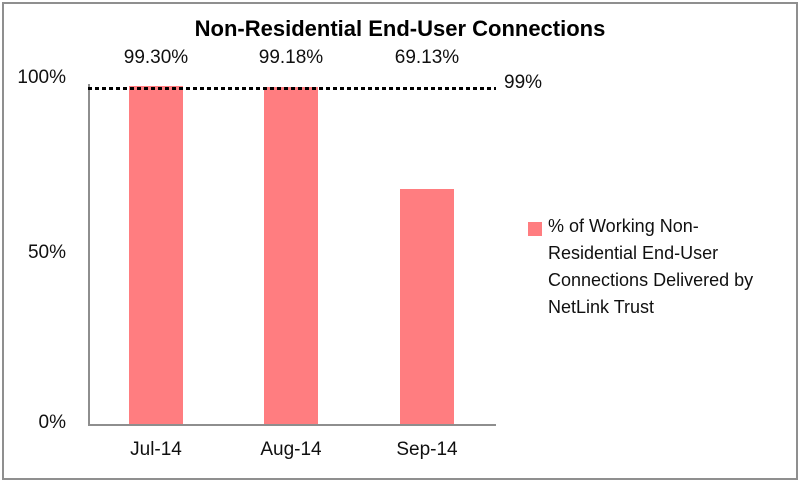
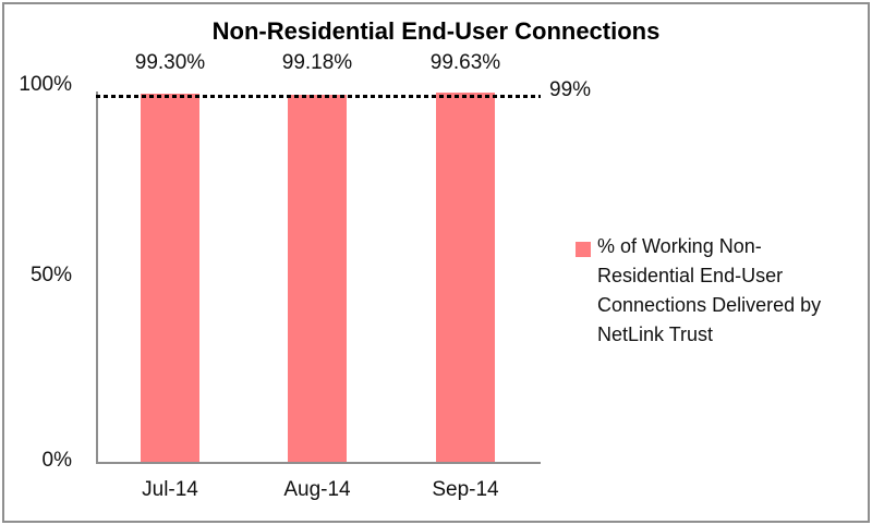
Sep-14: 69.13% -> 99.63%
